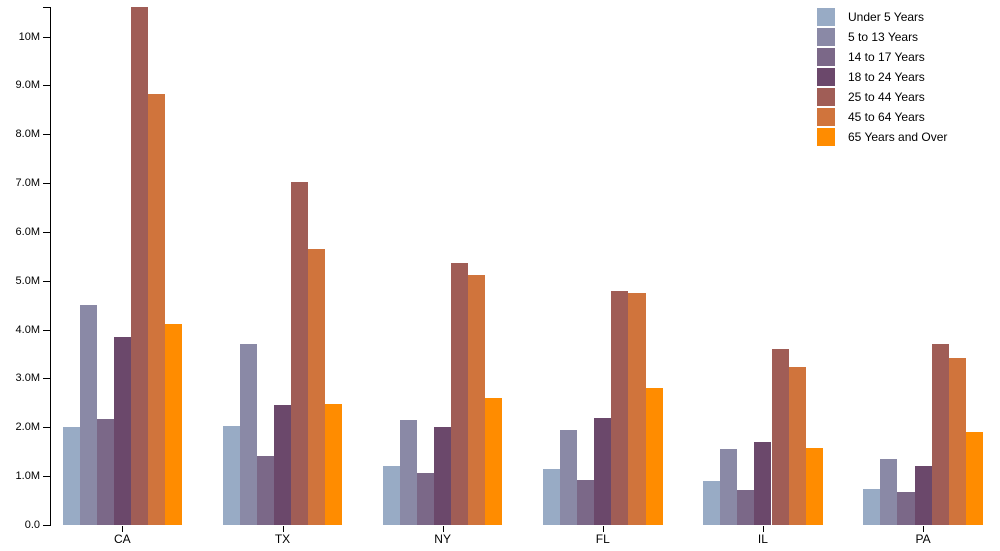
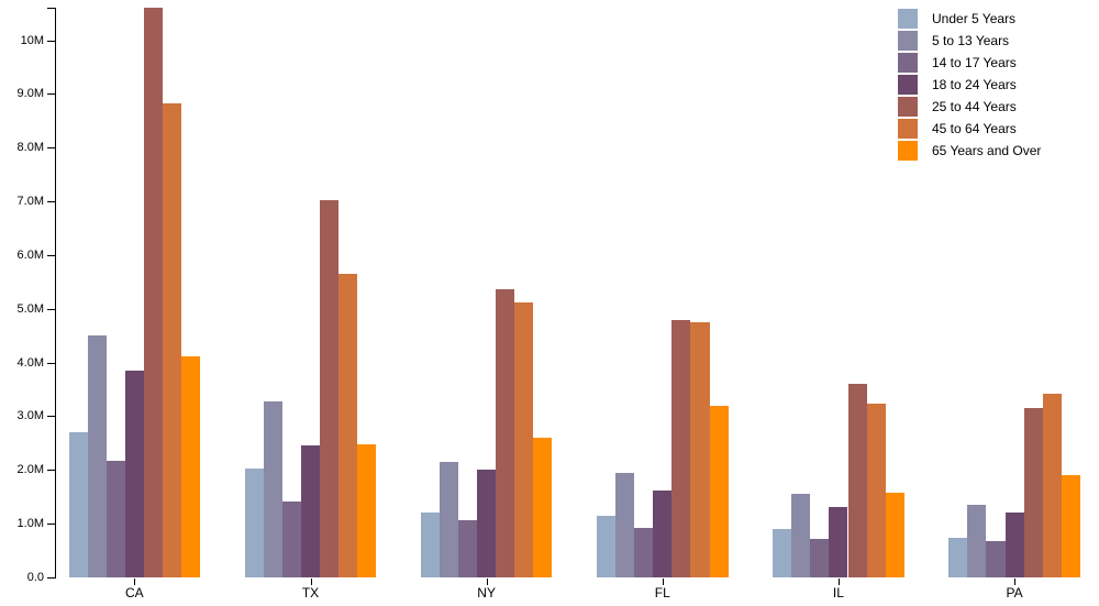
Under 5 Years/CA: 2.0M -> 2.7M
5 to 13 Years/TX: 3.7M -> 3.3M
18 to 24 Years/FL: 2.2M -> 1.6M
65 Years and Over/FL: 2.8M -> 3.2M
18 to 24 Years/IL: 1.7M -> 1.3M
25 to 44 Years/PA: 3.7M -> 3.2M
